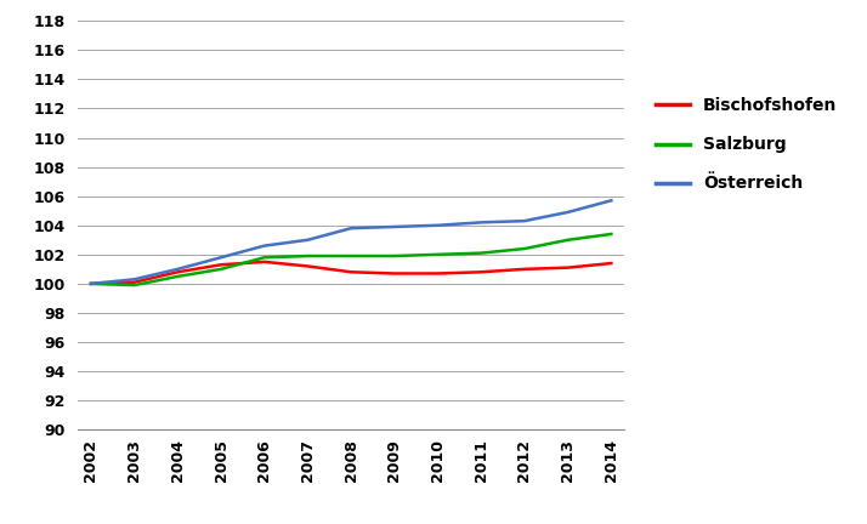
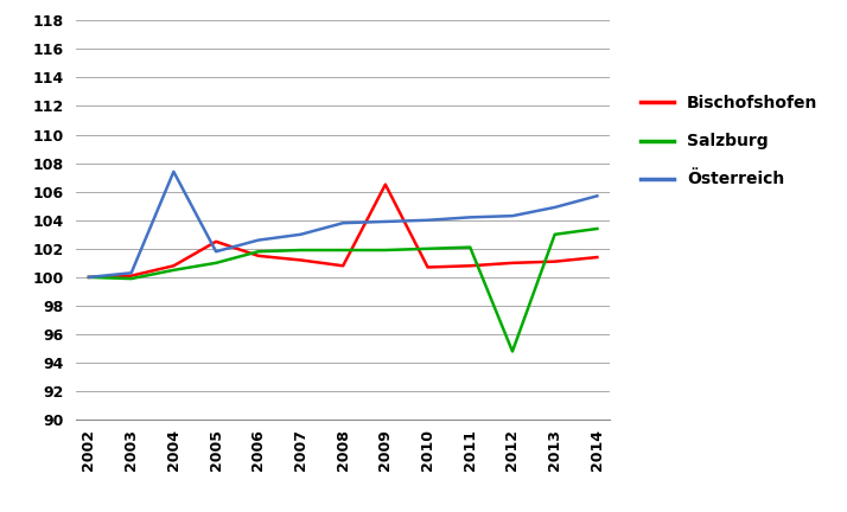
Österreich/2004: 101.0 -> 107.4
Bischofshofen/2005: 101.3 -> 102.5
Bischofshofen/2009: 100.7 -> 106.5
Salzburg/2012: 102.4 -> 94.8
